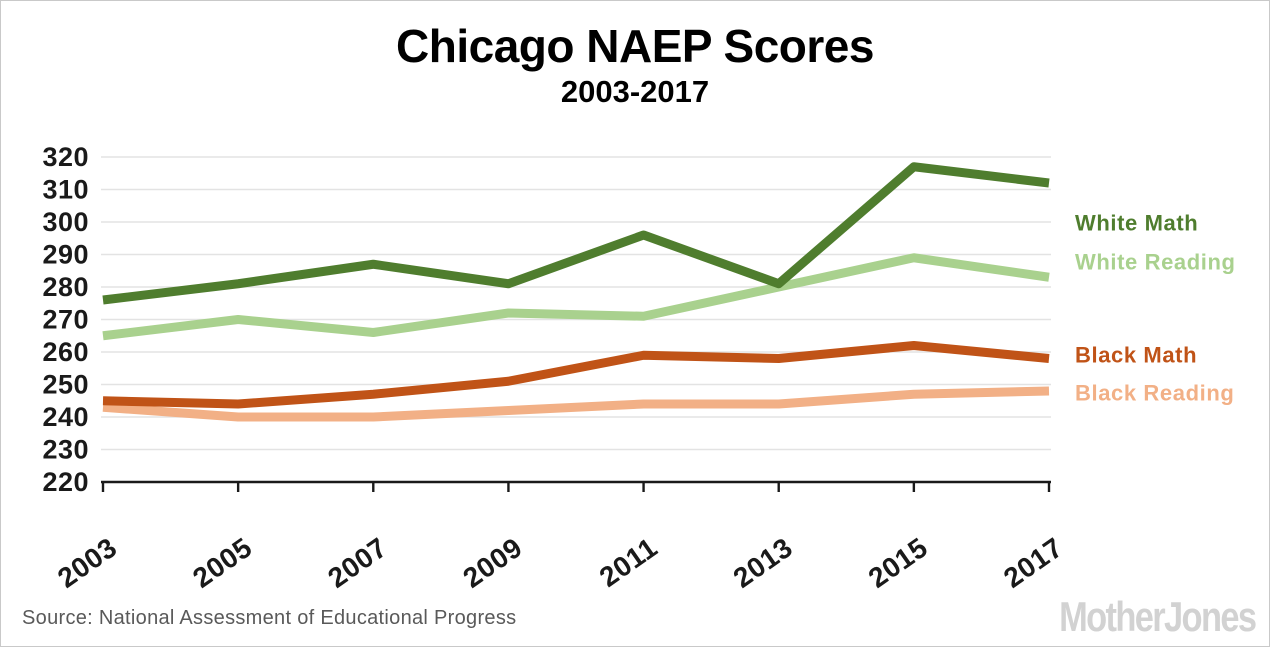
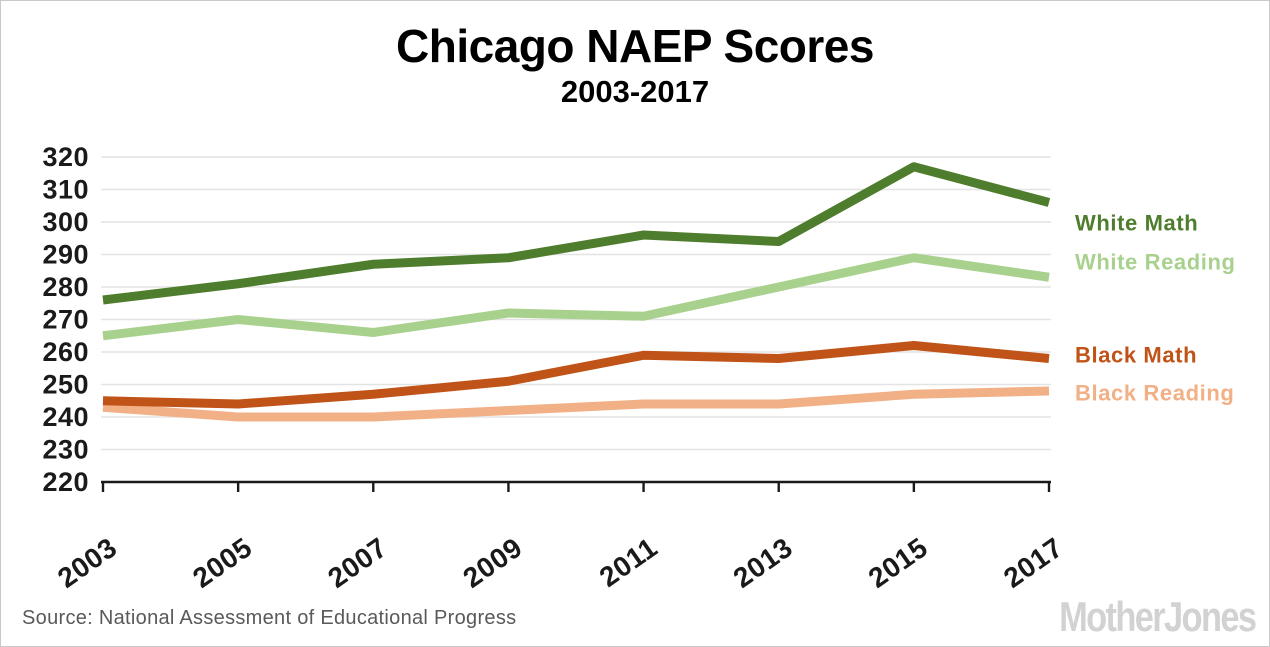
White Math/2009: 281 -> 289
White Math/2013: 281 -> 294
White Math/2017: 312 -> 306
